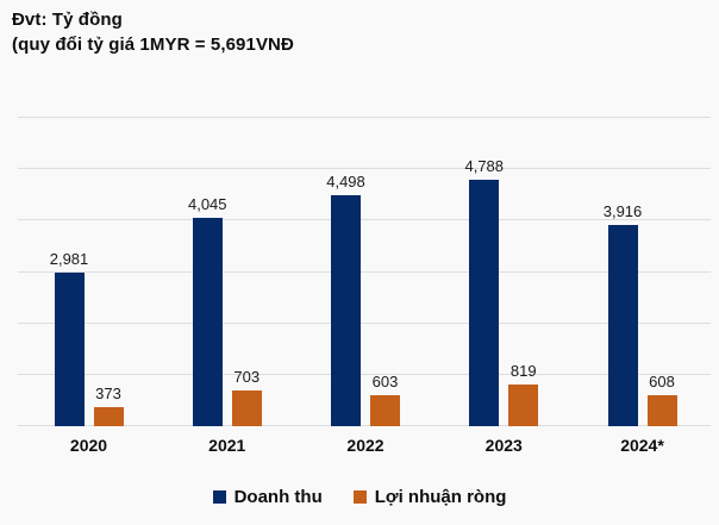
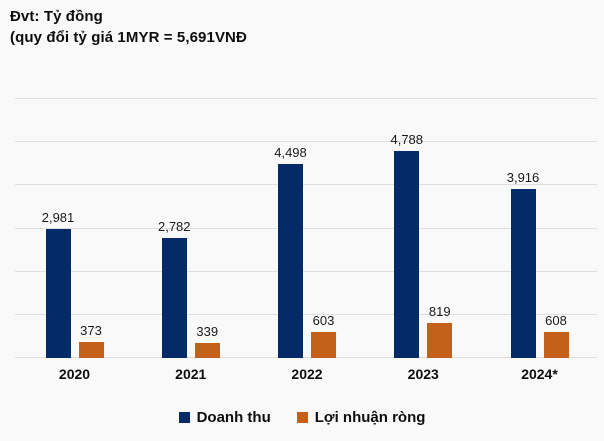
Doanh thu/2021: 4,045 -> 2,782
Lợi nhuận ròng/2021: 703 -> 339
